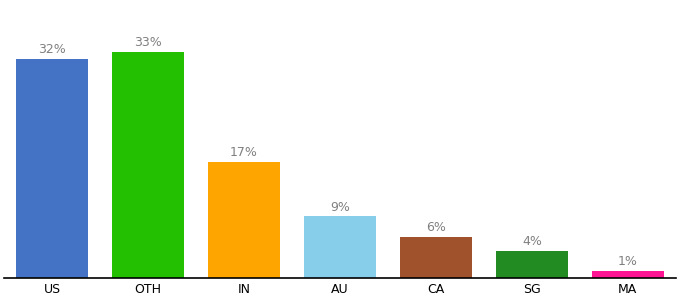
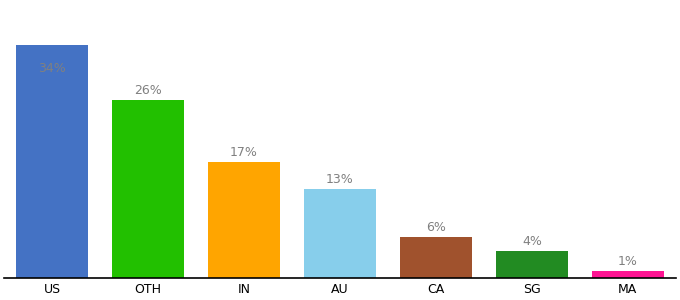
US: 32% -> 34%
OTH: 33% -> 26%
AU: 9% -> 13%
